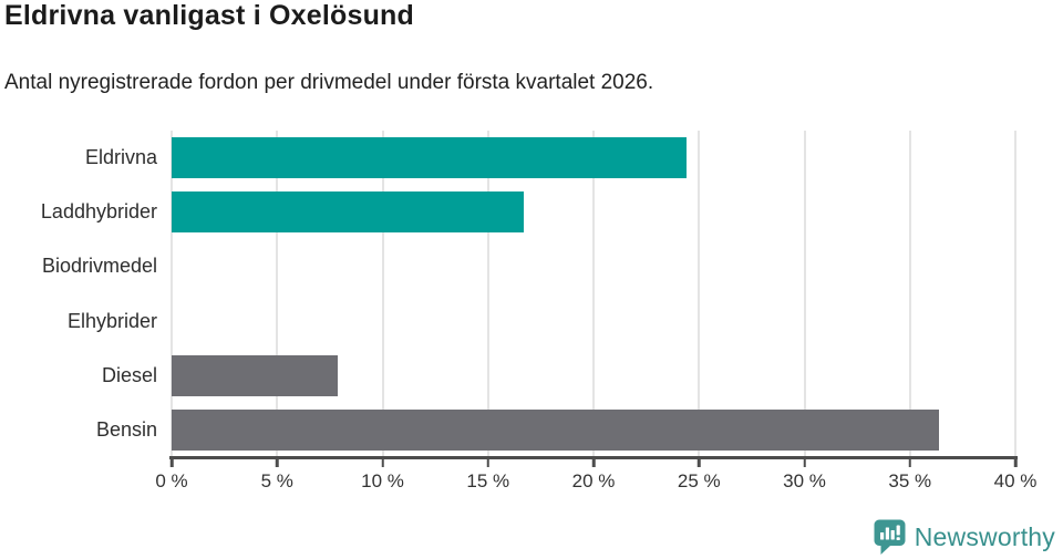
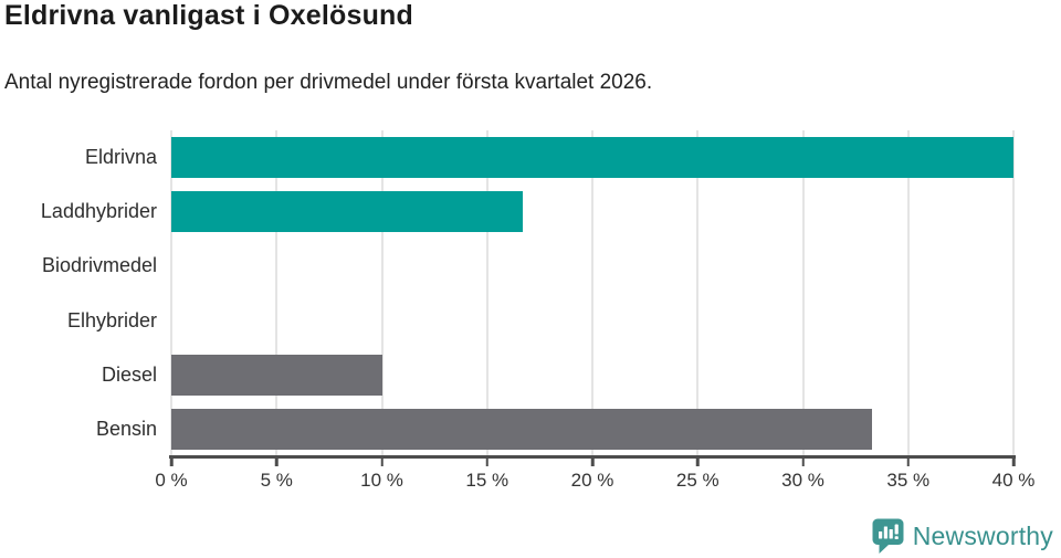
Eldrivna: 24.4% -> 40.0%
Diesel: 7.9% -> 10.0%
Bensin: 36.4% -> 33.3%
